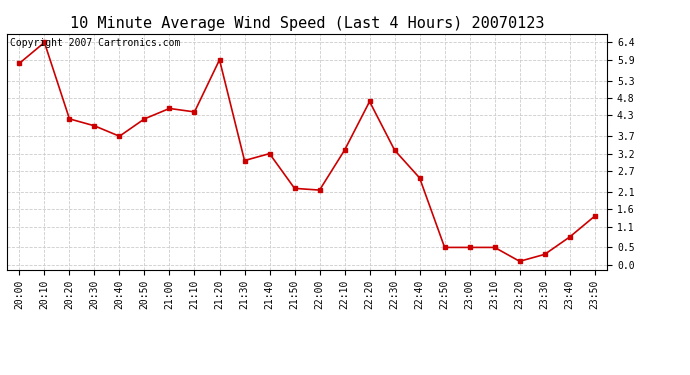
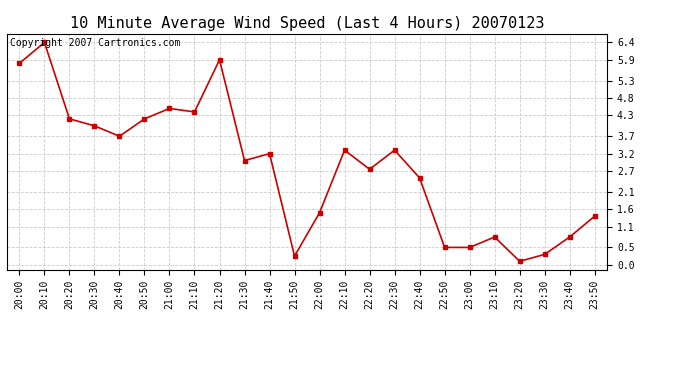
21:50: 2.20 -> 0.25
22:00: 2.15 -> 1.50
22:20: 4.70 -> 2.75
23:10: 0.50 -> 0.80
